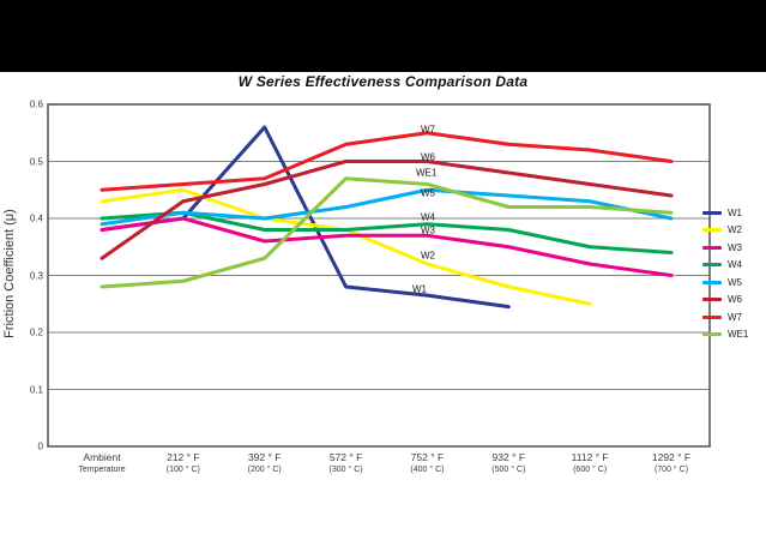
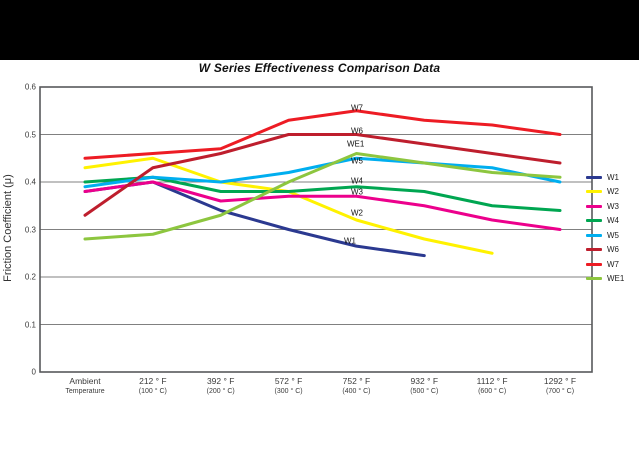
W1/392 ° F (200 ° C): 0.56 -> 0.34
W1/572 ° F (300 ° C): 0.28 -> 0.30
WE1/572 ° F (300 ° C): 0.47 -> 0.40
WE1/932 ° F (500 ° C): 0.42 -> 0.44
